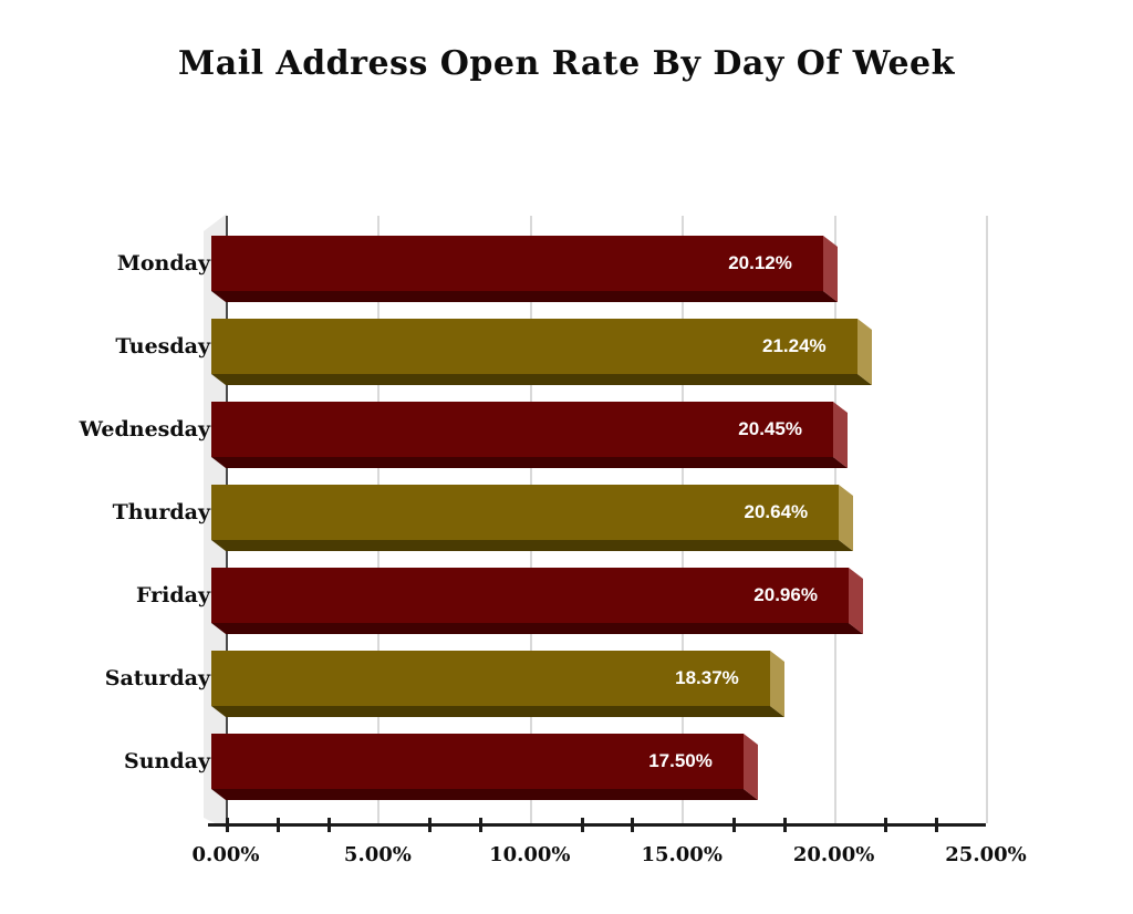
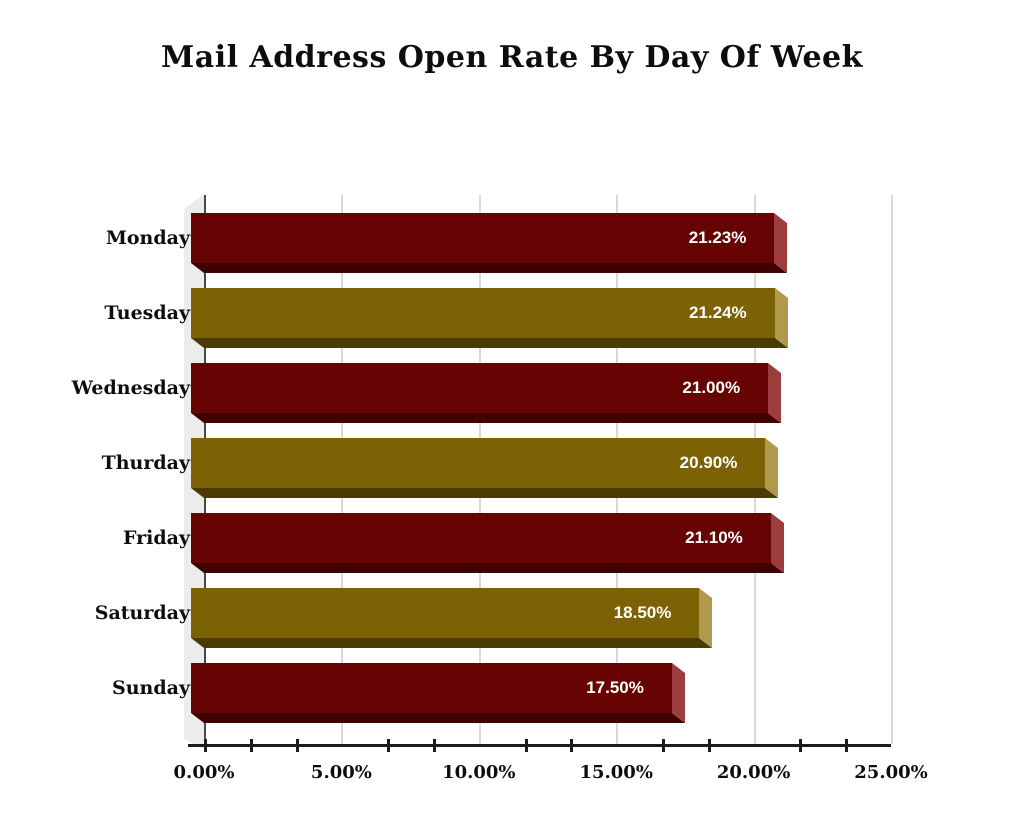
Monday: 20.12% -> 21.23%
Wednesday: 20.45% -> 21.00%
Thurday: 20.64% -> 20.90%
Friday: 20.96% -> 21.10%
Saturday: 18.37% -> 18.50%
